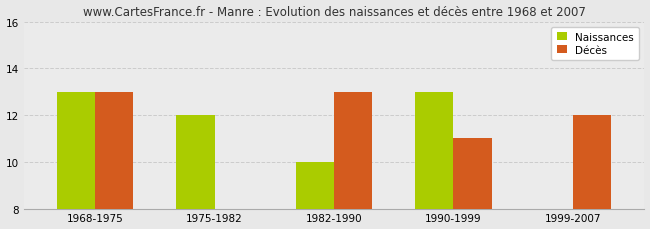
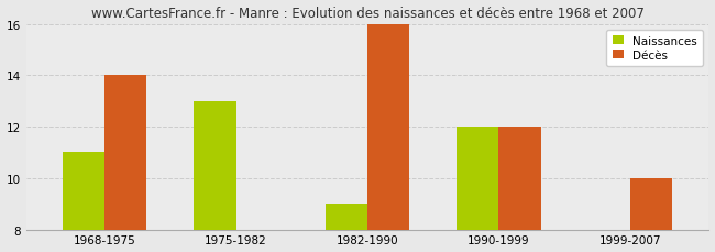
Naissances/1968-1975: 13 -> 11
Décès/1968-1975: 13 -> 14
Naissances/1975-1982: 12 -> 13
Naissances/1982-1990: 10 -> 9
Décès/1982-1990: 13 -> 16
Naissances/1990-1999: 13 -> 12
Décès/1990-1999: 11 -> 12
Décès/1999-2007: 12 -> 10
